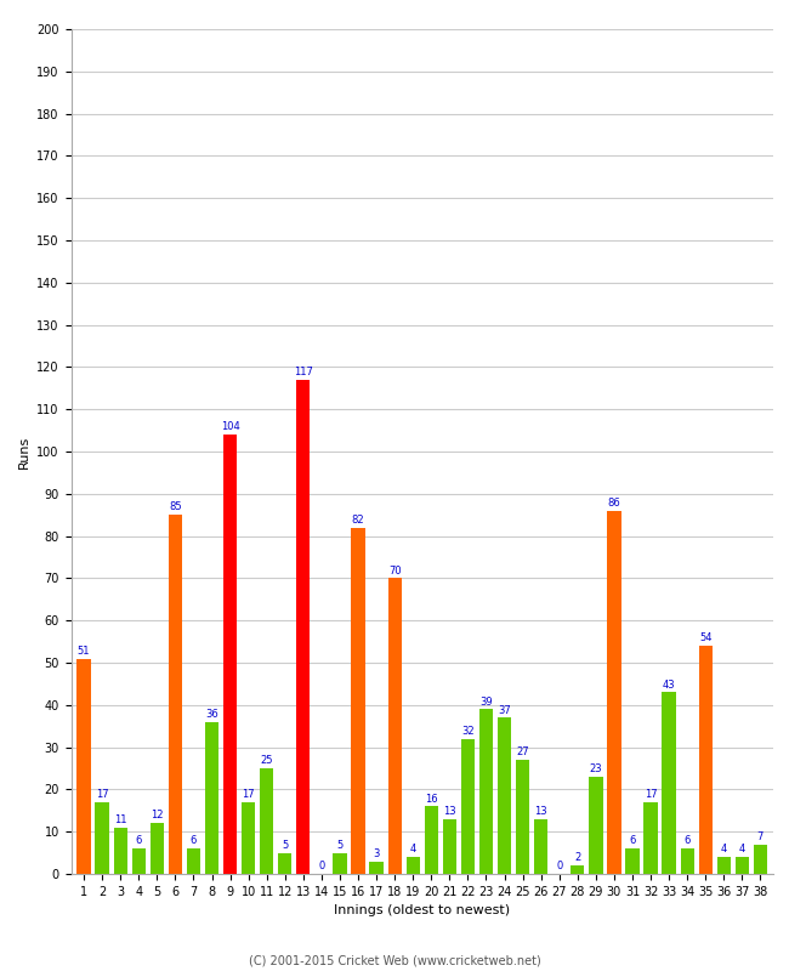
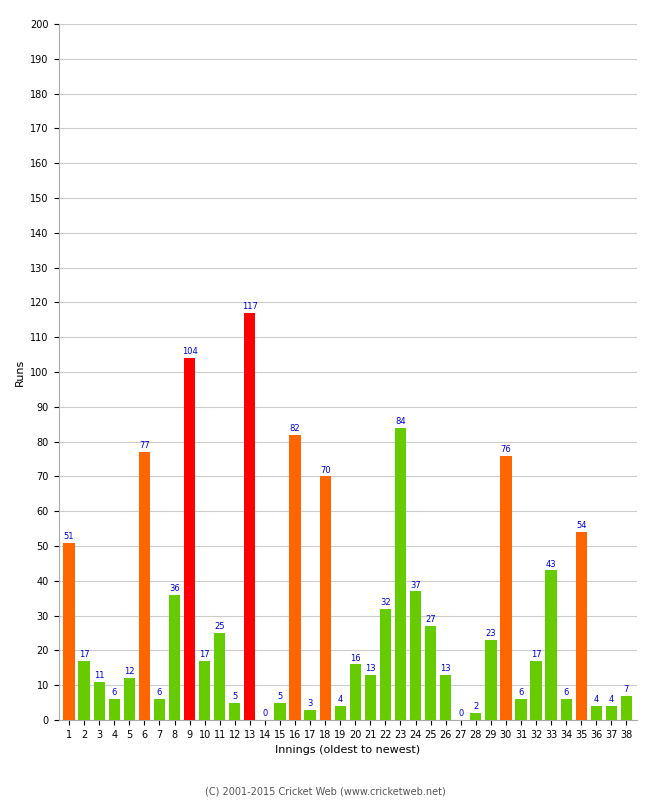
6: 85 -> 77
23: 39 -> 84
30: 86 -> 76
